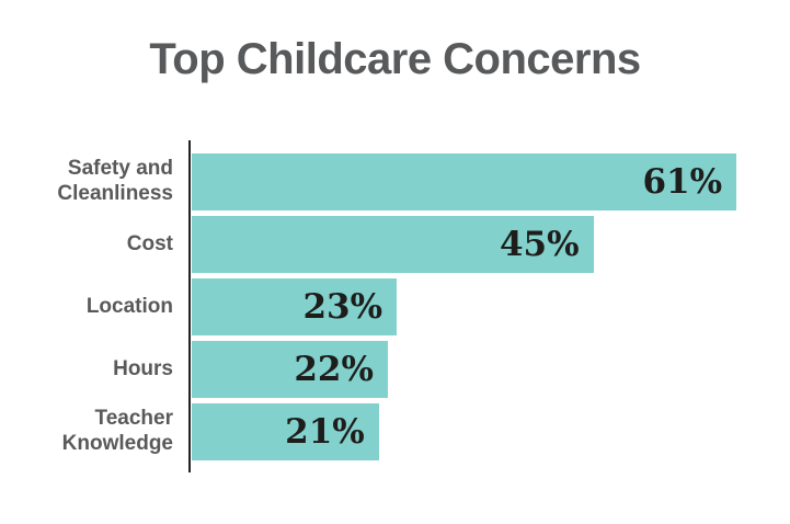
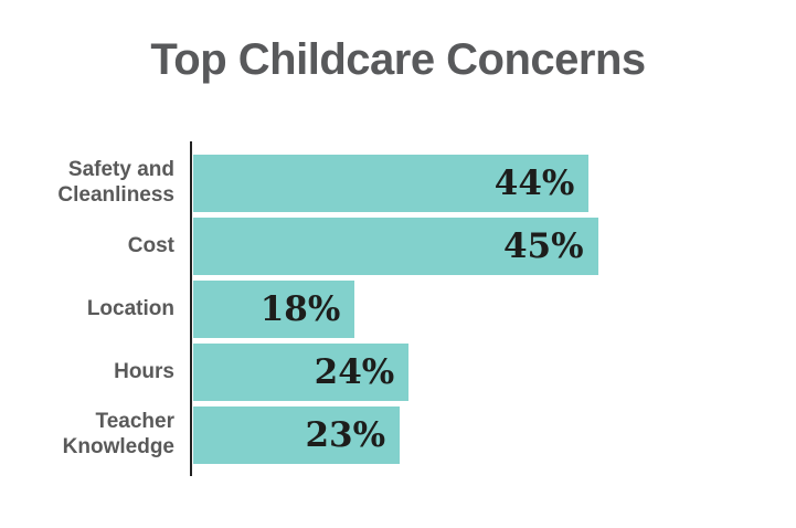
Safety and Cleanliness: 61% -> 44%
Location: 23% -> 18%
Hours: 22% -> 24%
Teacher Knowledge: 21% -> 23%
